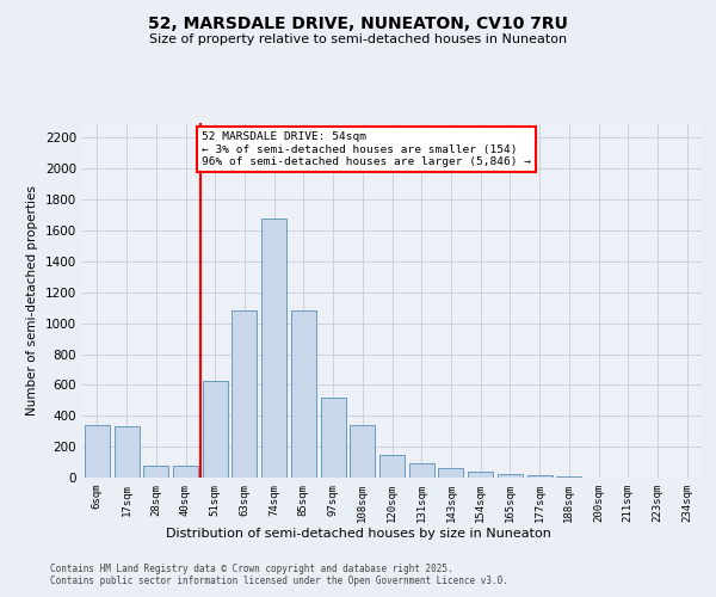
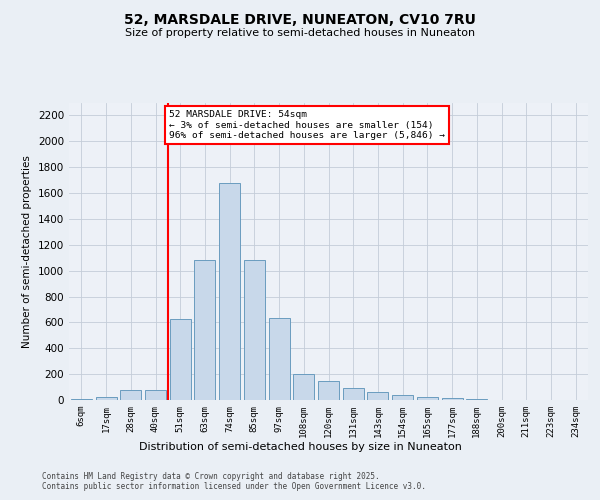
6sqm: 340 -> 10
17sqm: 330 -> 20
97sqm: 520 -> 640
108sqm: 340 -> 200
